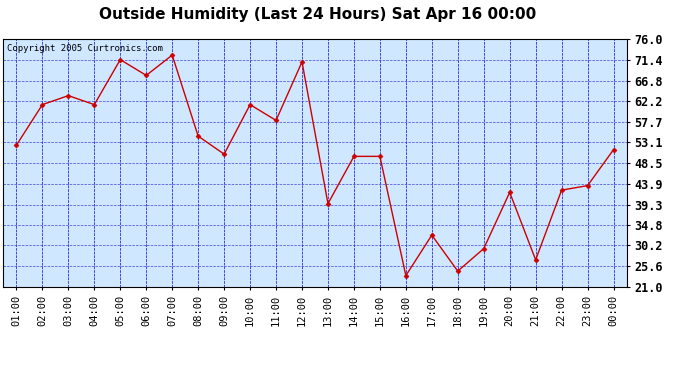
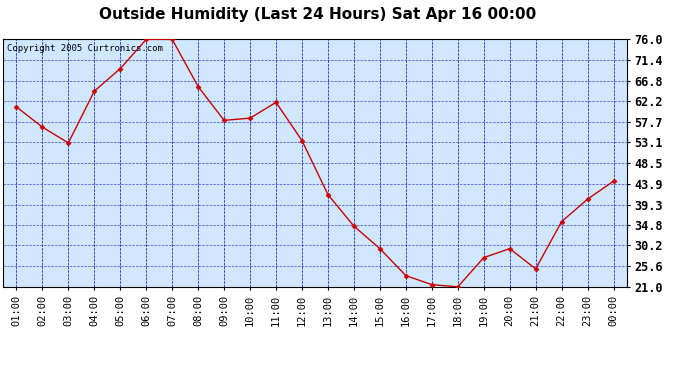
01:00: 52.5 -> 61.0
02:00: 61.5 -> 56.5
03:00: 63.5 -> 53.0
04:00: 61.5 -> 64.5
05:00: 71.5 -> 69.5
06:00: 68.0 -> 76.0
07:00: 72.5 -> 76.0
08:00: 54.5 -> 65.5
09:00: 50.5 -> 58.0
10:00: 61.5 -> 58.5
11:00: 58.0 -> 62.0
12:00: 71.0 -> 53.5
13:00: 39.5 -> 41.5
14:00: 50.0 -> 34.5
15:00: 50.0 -> 29.5
17:00: 32.5 -> 21.5
18:00: 24.5 -> 21.0
19:00: 29.5 -> 27.5
20:00: 42.0 -> 29.5
21:00: 27.0 -> 25.0
22:00: 42.5 -> 35.5
23:00: 43.5 -> 40.5
00:00: 51.5 -> 44.5
